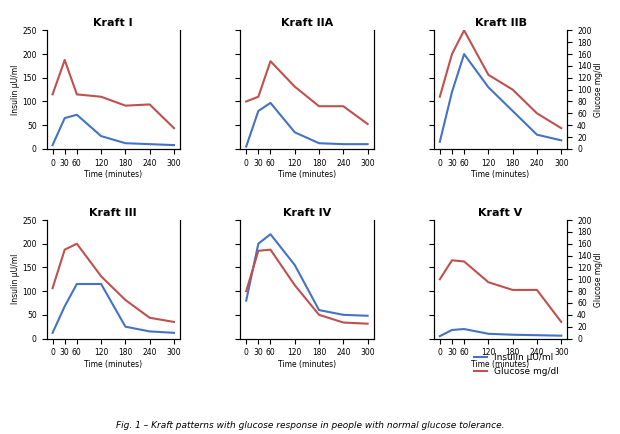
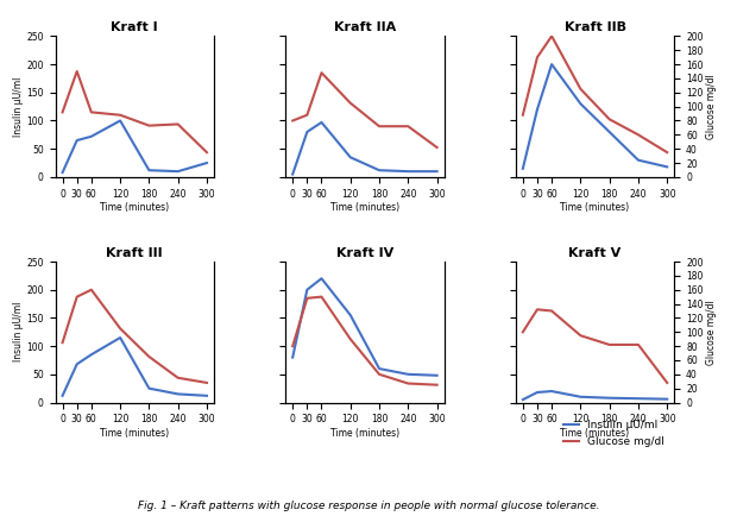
Kraft I/Insulin μU/ml/120: 27 -> 100
Kraft I/Insulin μU/ml/300: 8 -> 25
Kraft IIB/Glucose mg/dl/30: 160 -> 170
Kraft IIB/Glucose mg/dl/180: 100 -> 82
Kraft III/Insulin μU/ml/60: 115 -> 85
